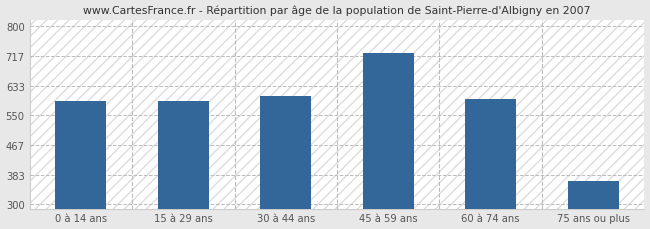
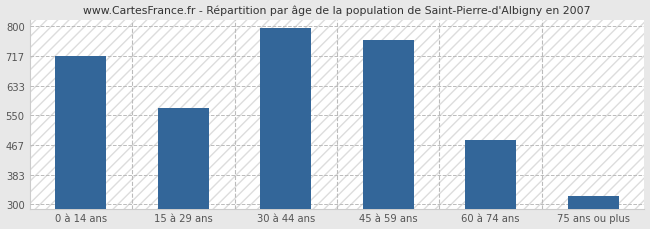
0 à 14 ans: 590 -> 717
15 à 29 ans: 590 -> 572
30 à 44 ans: 605 -> 795
45 à 59 ans: 725 -> 763
60 à 74 ans: 595 -> 480
75 ans ou plus: 365 -> 323
